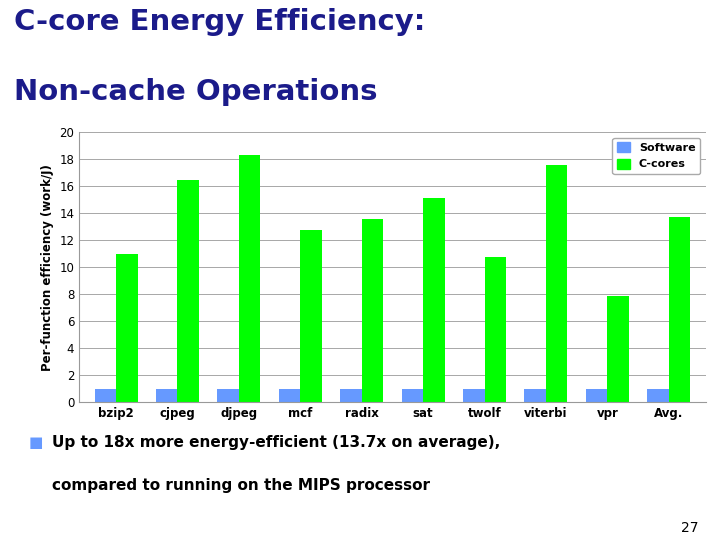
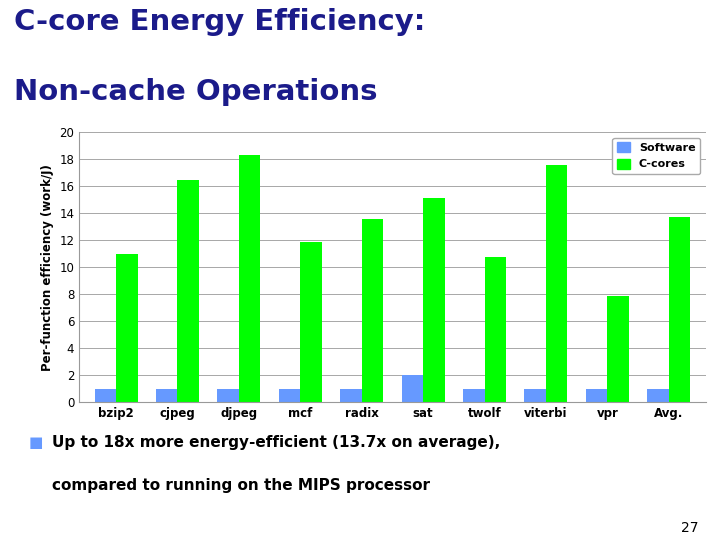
C-cores/mcf: 12.8 -> 11.9
Software/sat: 1 -> 2
